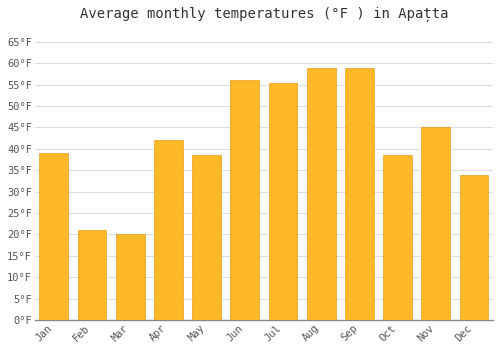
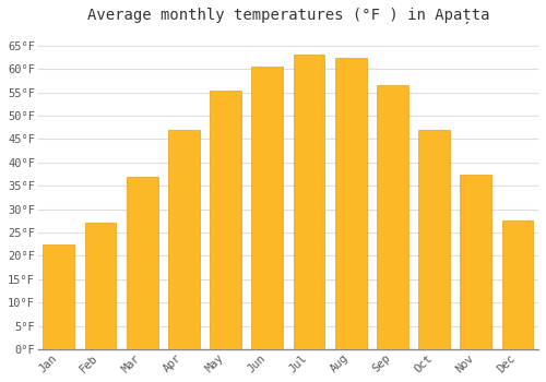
Jan: 39.0°F -> 22.5°F
Feb: 21.0°F -> 27.0°F
Mar: 20.0°F -> 37.0°F
Apr: 42.0°F -> 47.0°F
May: 38.5°F -> 55.5°F
Jun: 56.0°F -> 60.5°F
Jul: 55.5°F -> 63.0°F
Aug: 59.0°F -> 62.5°F
Sep: 59.0°F -> 56.5°F
Oct: 38.5°F -> 47.0°F
Nov: 45.0°F -> 37.5°F
Dec: 34.0°F -> 27.5°F
